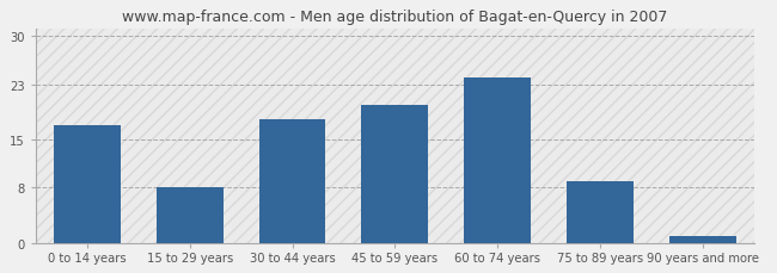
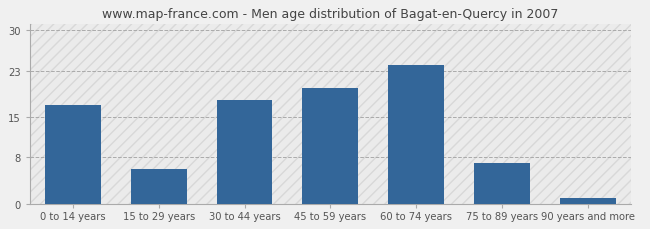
15 to 29 years: 8 -> 6
75 to 89 years: 9 -> 7
